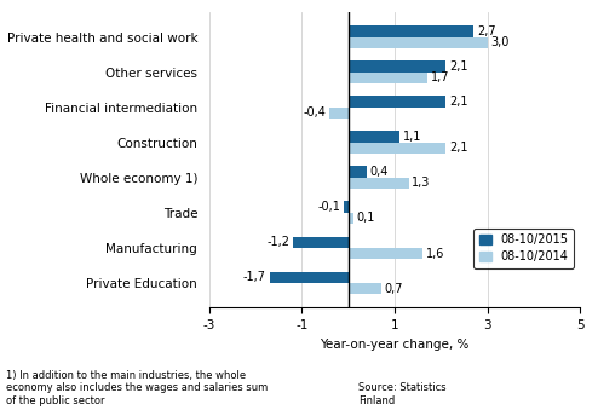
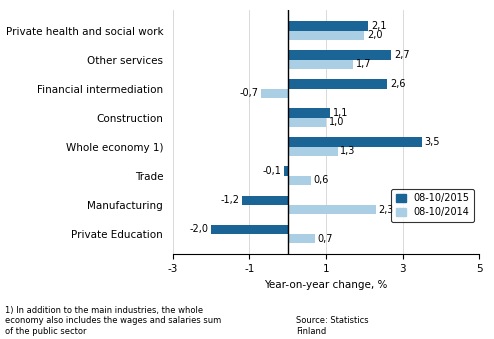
08-10/2015/Private health and social work: 2,7 -> 2,1
08-10/2014/Private health and social work: 3,0 -> 2,0
08-10/2015/Other services: 2,1 -> 2,7
08-10/2015/Financial intermediation: 2,1 -> 2,6
08-10/2014/Financial intermediation: -0,4 -> -0,7
08-10/2014/Construction: 2,1 -> 1,0
08-10/2015/Whole economy 1): 0,4 -> 3,5
08-10/2014/Trade: 0,1 -> 0,6
08-10/2014/Manufacturing: 1,6 -> 2,3
08-10/2015/Private Education: -1,7 -> -2,0
